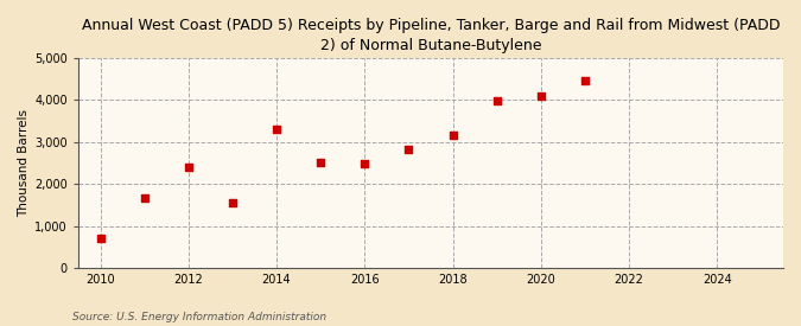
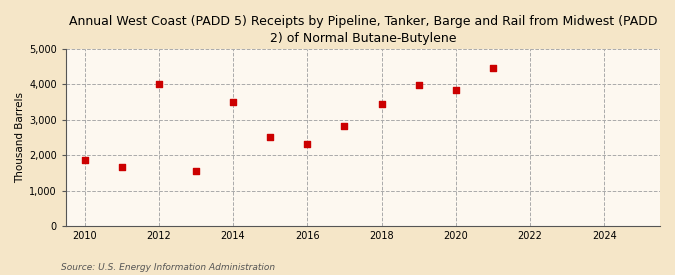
2010: 700 -> 1,850
2012: 2,400 -> 4,000
2014: 3,300 -> 3,500
2016: 2,480 -> 2,300
2018: 3,150 -> 3,450
2020: 4,100 -> 3,850
